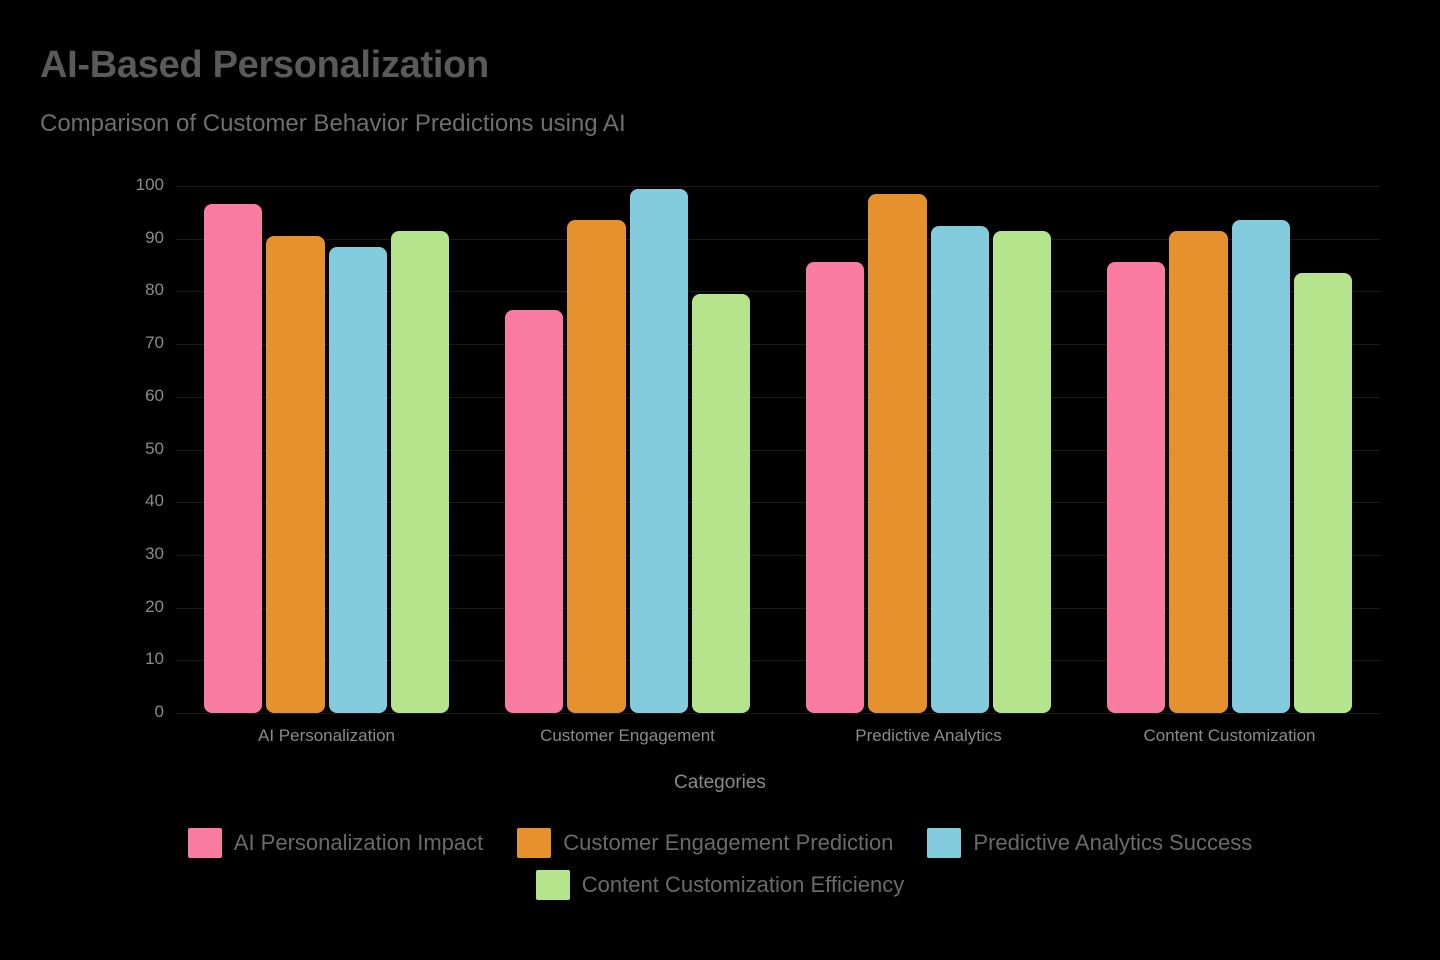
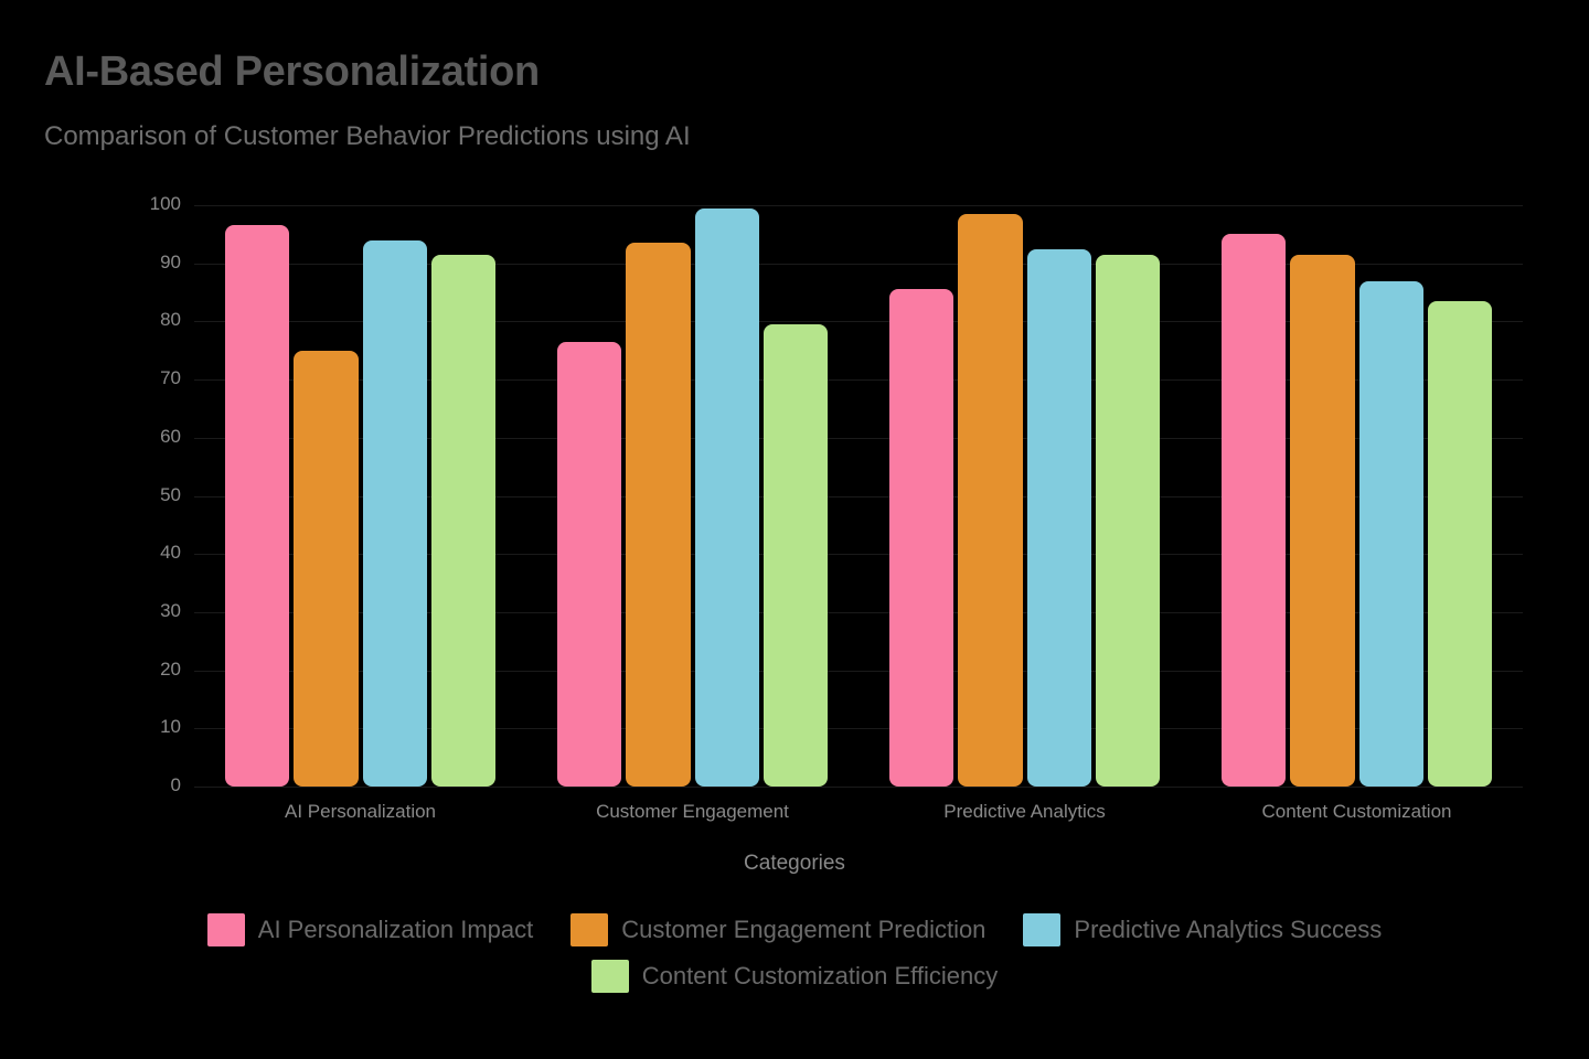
Customer Engagement Prediction/AI Personalization: 90 -> 75
Predictive Analytics Success/AI Personalization: 88 -> 94
AI Personalization Impact/Content Customization: 86 -> 95
Predictive Analytics Success/Content Customization: 94 -> 87
